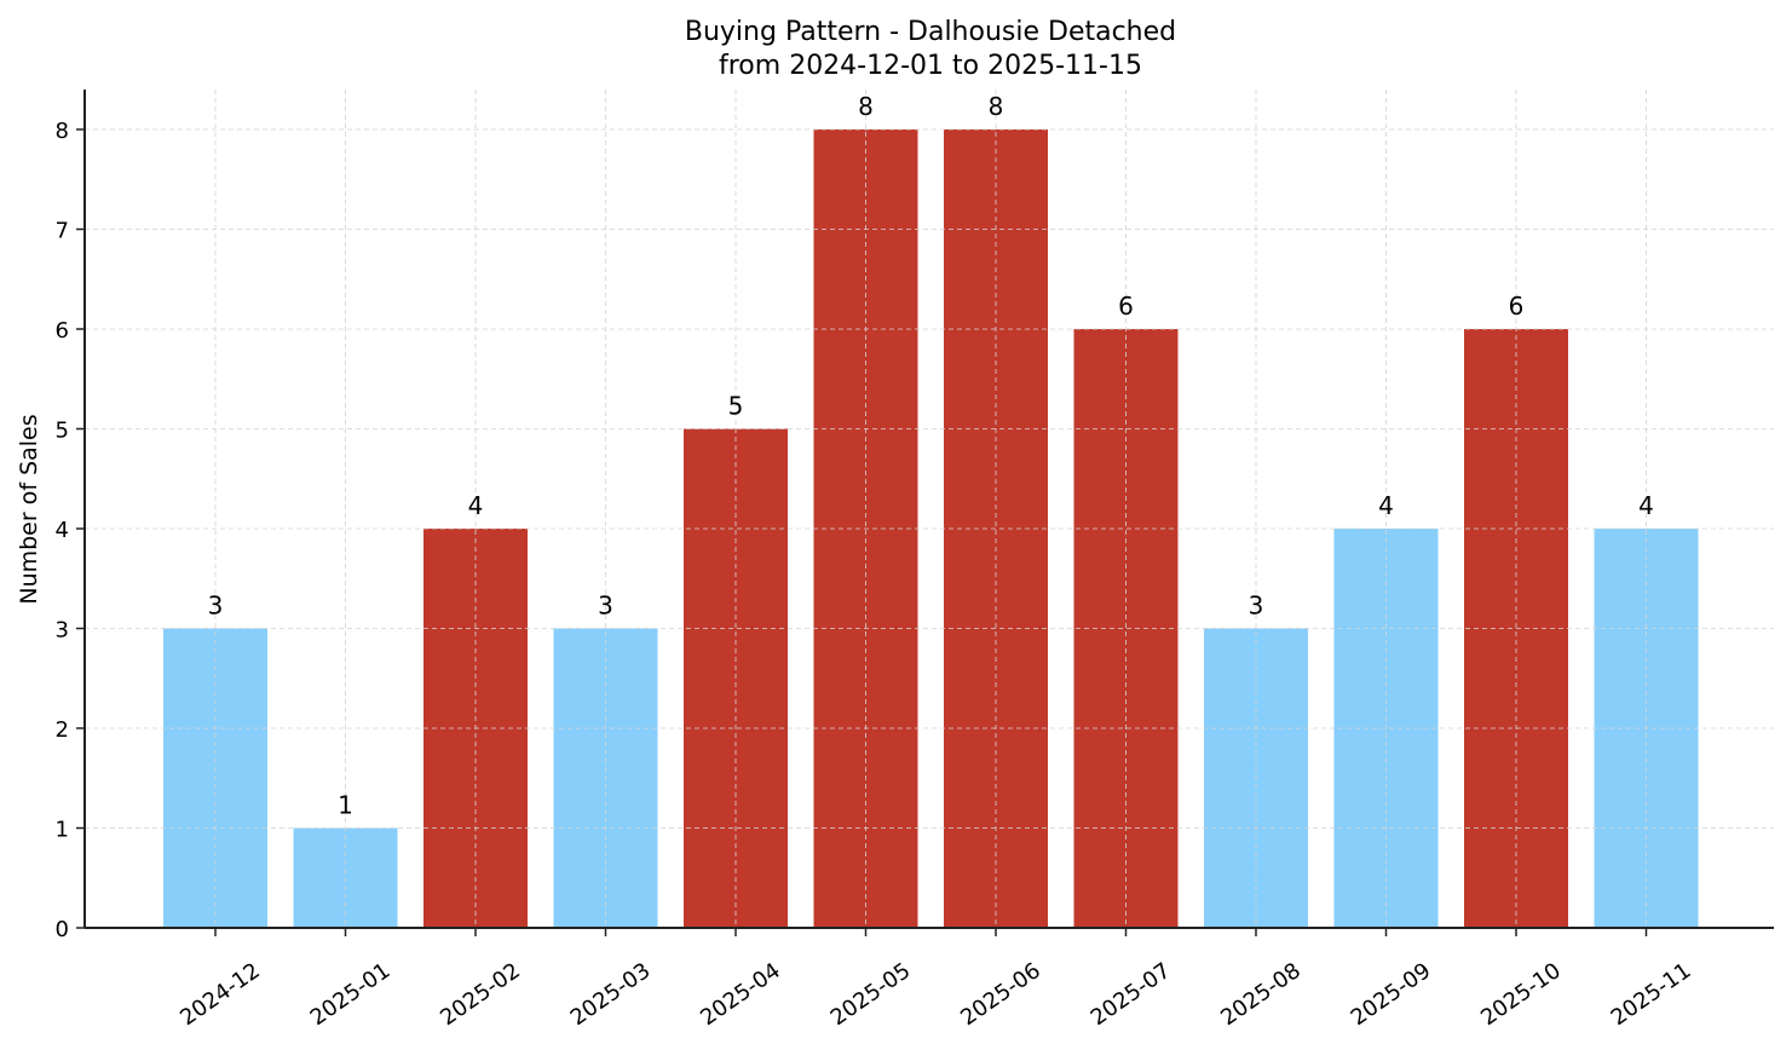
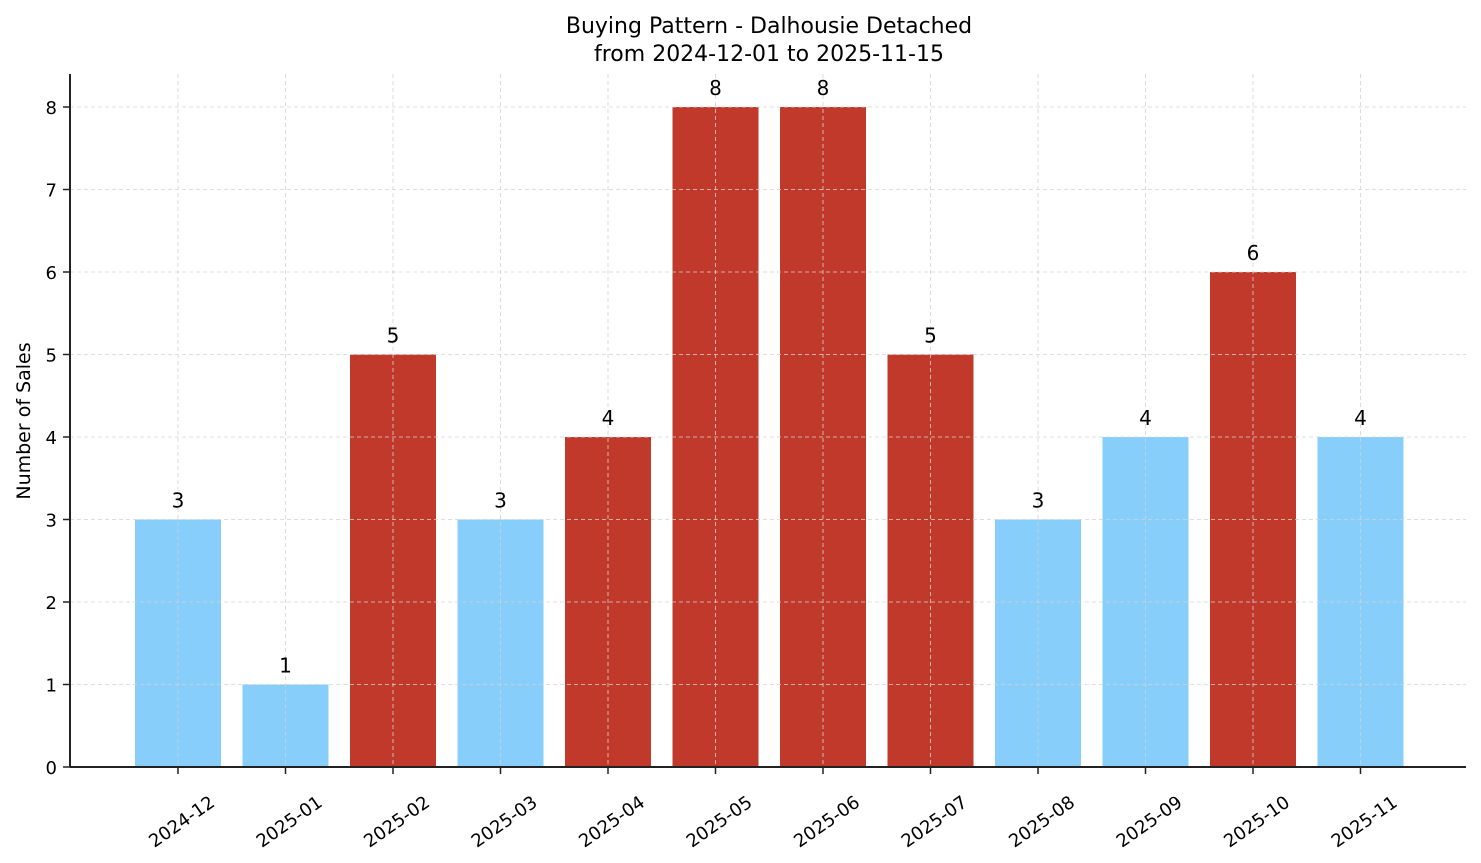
2025-02: 4 -> 5
2025-04: 5 -> 4
2025-07: 6 -> 5
